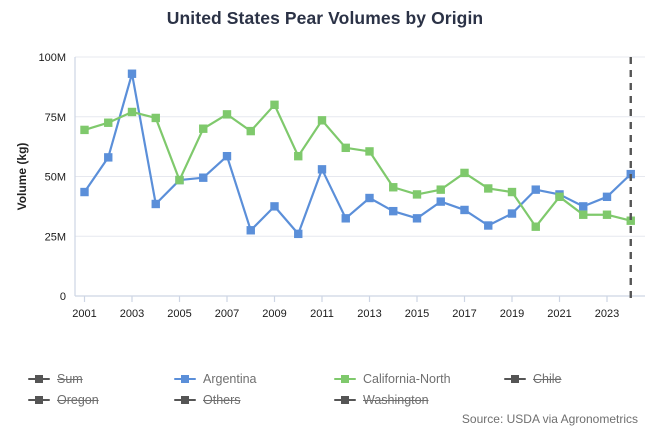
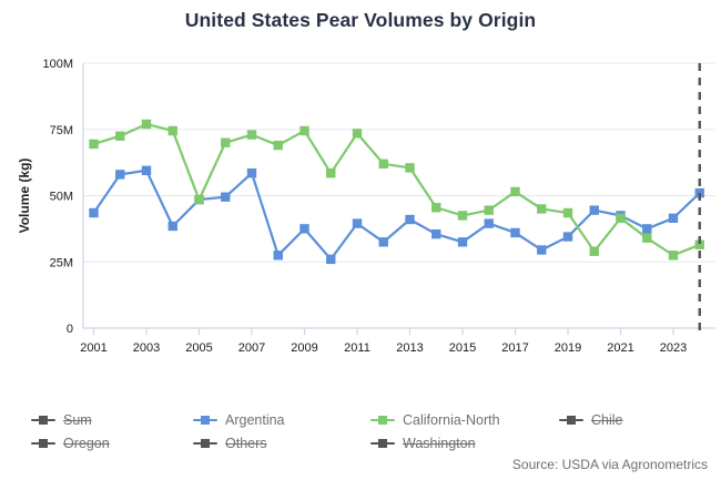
Argentina/2003: 93M -> 60M
California-North/2007: 76M -> 73M
California-North/2009: 80M -> 74M
Argentina/2011: 53M -> 40M
California-North/2023: 34M -> 28M
